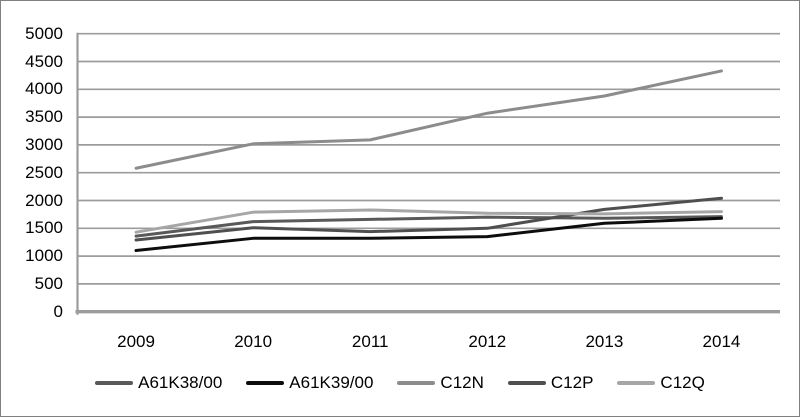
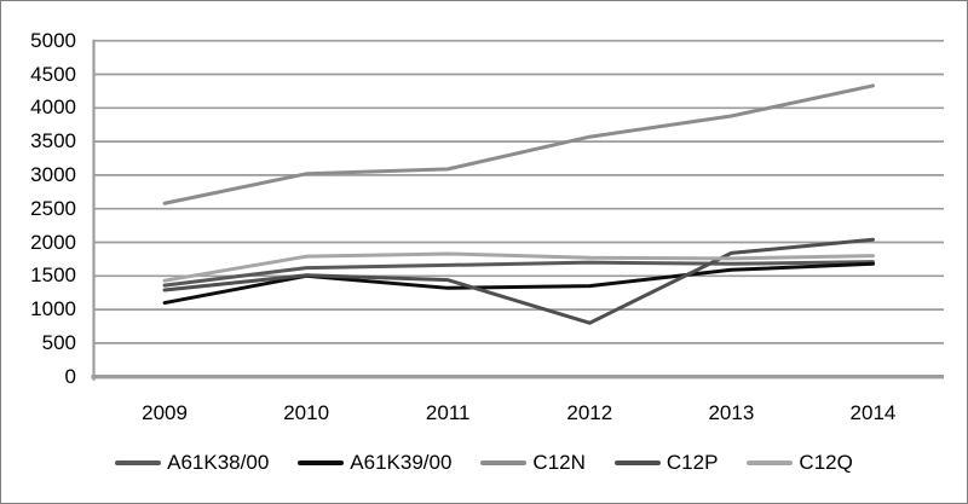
A61K39/00/2010: 1300 -> 1500
C12P/2012: 1500 -> 800
